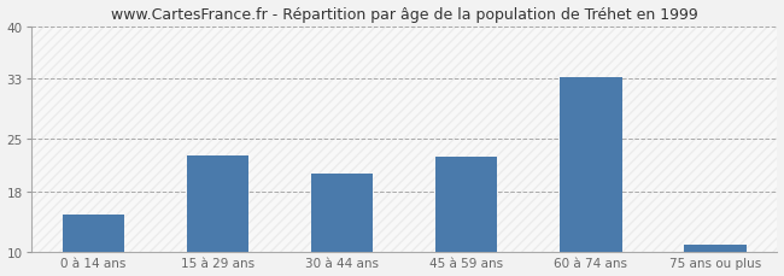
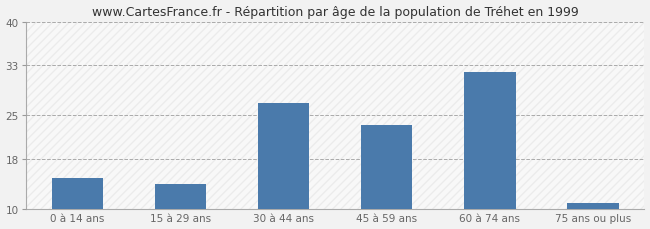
15 à 29 ans: 22.8 -> 14.0
30 à 44 ans: 20.4 -> 27.0
45 à 59 ans: 22.6 -> 23.5
60 à 74 ans: 33.2 -> 32.0
